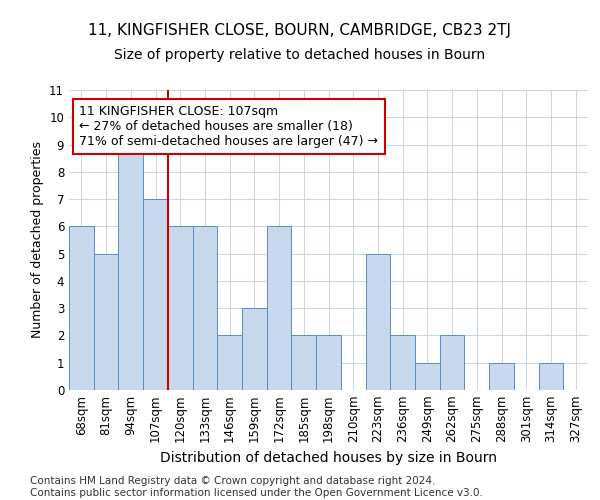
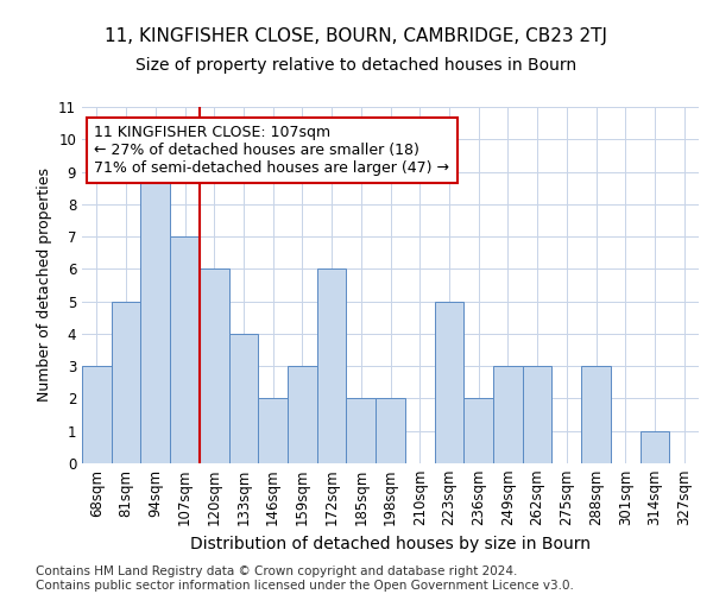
68sqm: 6 -> 3
133sqm: 6 -> 4
249sqm: 1 -> 3
262sqm: 2 -> 3
288sqm: 1 -> 3
